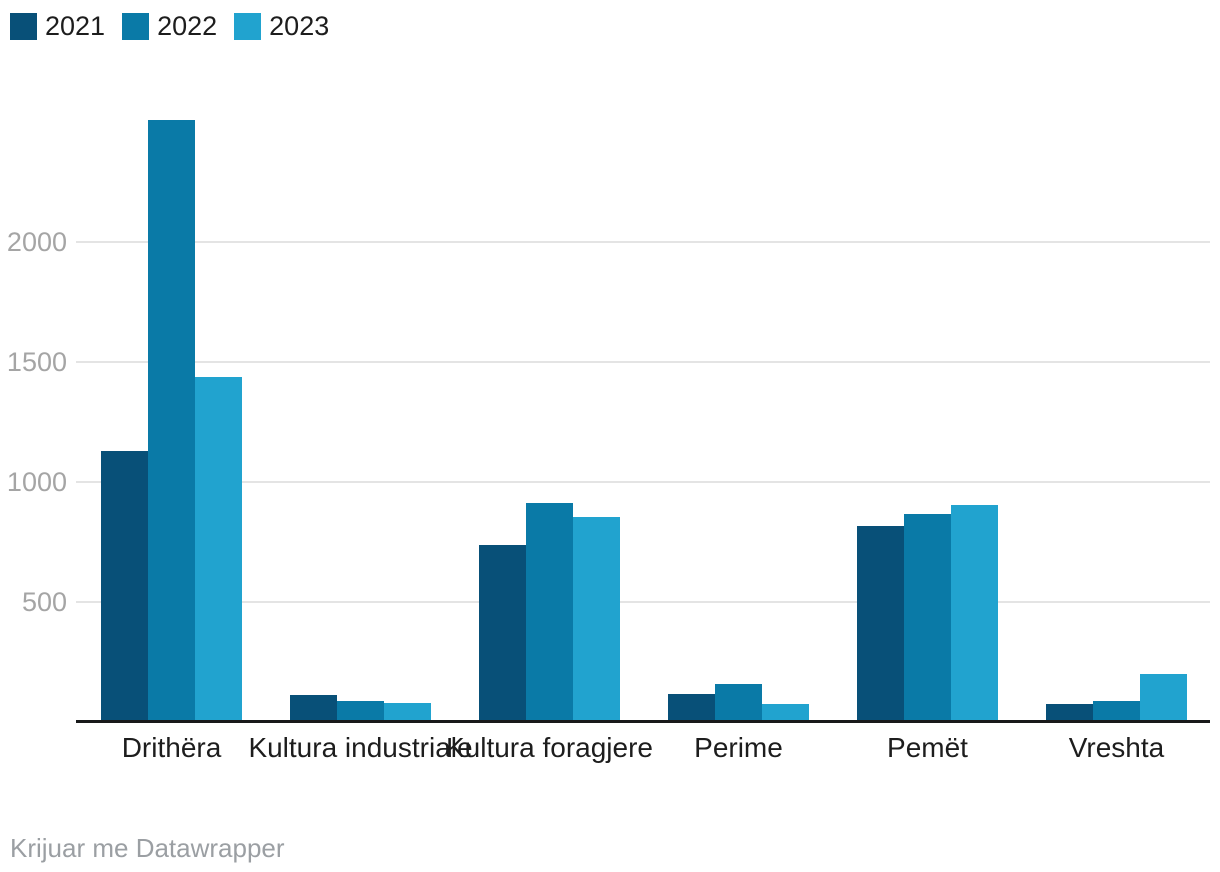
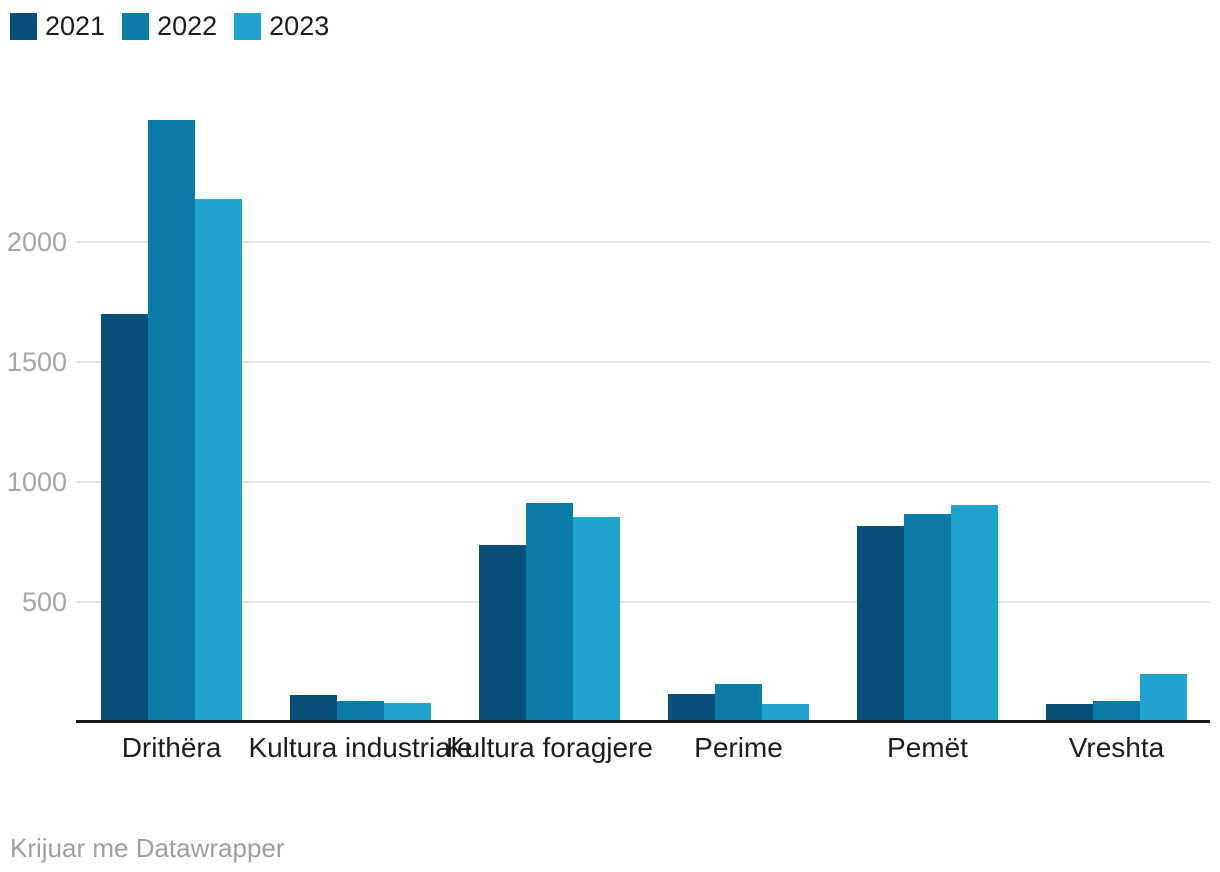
2021/Drithëra: 1120 -> 1690
2023/Drithëra: 1430 -> 2170
